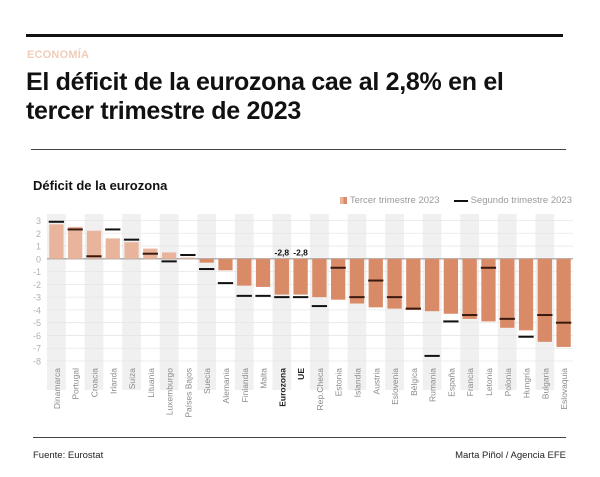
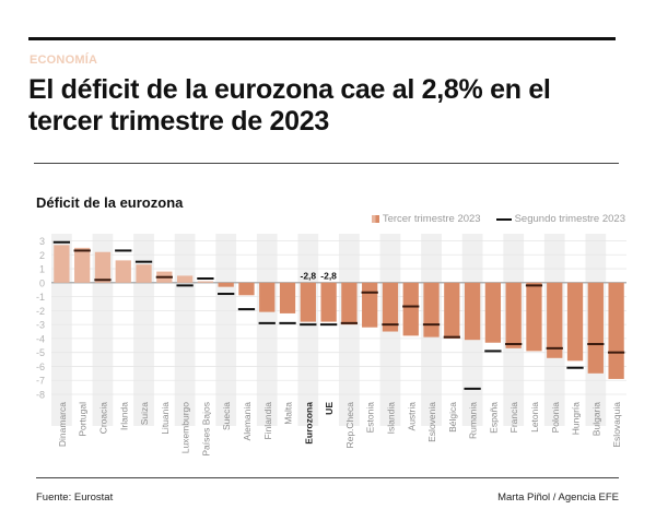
Segundo trimestre 2023/Rep.Checa: -3.7 -> -2.9
Segundo trimestre 2023/Letonia: -0.7 -> -0.2
